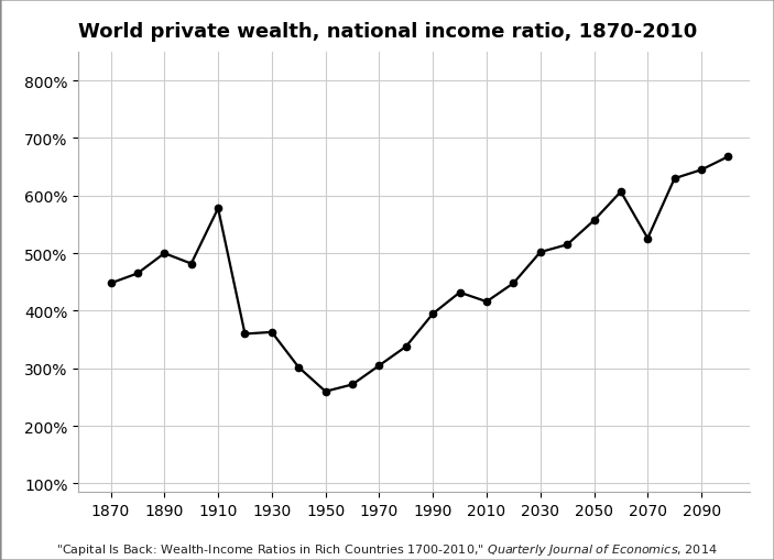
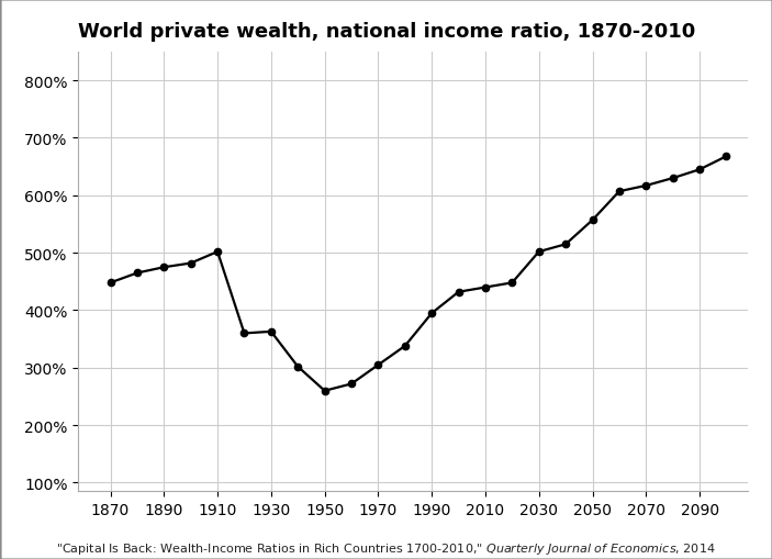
1890: 500% -> 475%
1910: 578% -> 502%
2010: 416% -> 440%
2070: 526% -> 617%
